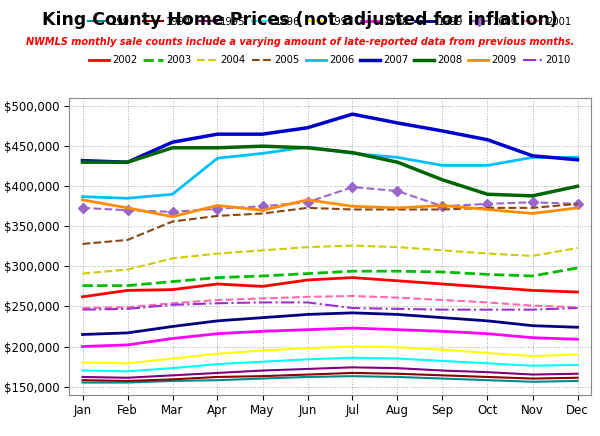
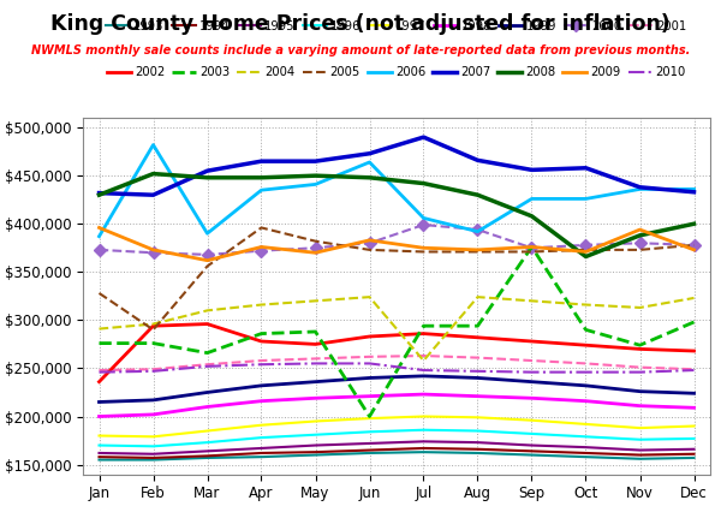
2002/Jan: $262,000 -> $236,000
2009/Jan: $383,000 -> $396,000
2002/Feb: $270,000 -> $294,000
2005/Feb: $333,000 -> $290,000
2006/Feb: $385,000 -> $482,000
2008/Feb: $430,000 -> $452,000
2002/Mar: $271,000 -> $296,000
2003/Mar: $281,000 -> $266,000
2005/Apr: $363,000 -> $396,000
2005/May: $366,000 -> $382,000
2003/Jun: $291,000 -> $200,000
2006/Jun: $449,000 -> $464,000
2004/Jul: $326,000 -> $258,000
2006/Jul: $441,000 -> $406,000
2006/Aug: $436,000 -> $392,000
2007/Aug: $479,000 -> $466,000
2003/Sep: $293,000 -> $376,000
2007/Sep: $469,000 -> $456,000
2008/Oct: $390,000 -> $366,000
2003/Nov: $288,000 -> $274,000
2009/Nov: $366,000 -> $394,000
